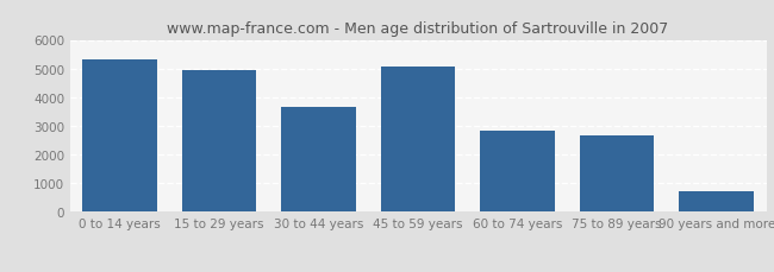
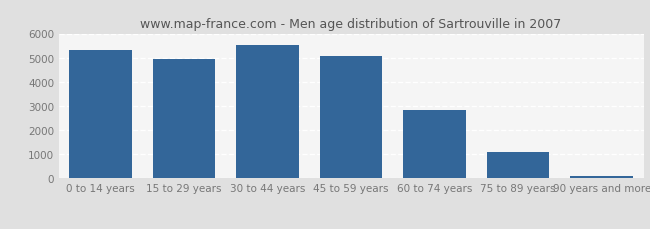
30 to 44 years: 3650 -> 5510
75 to 89 years: 2650 -> 1090
90 years and more: 700 -> 100
